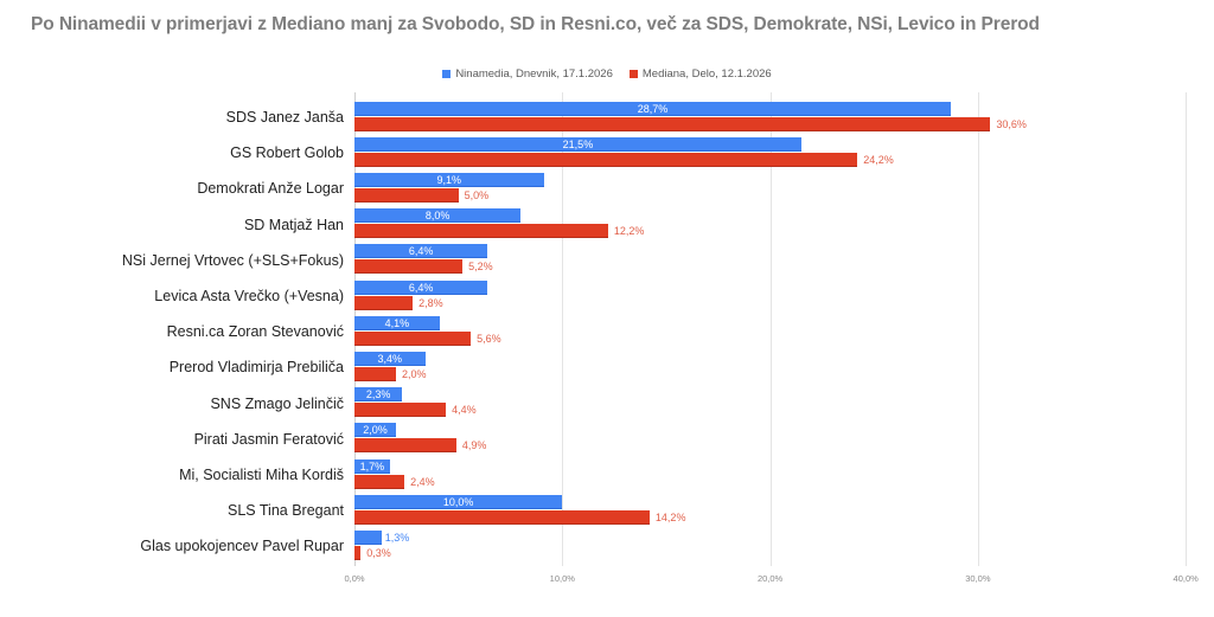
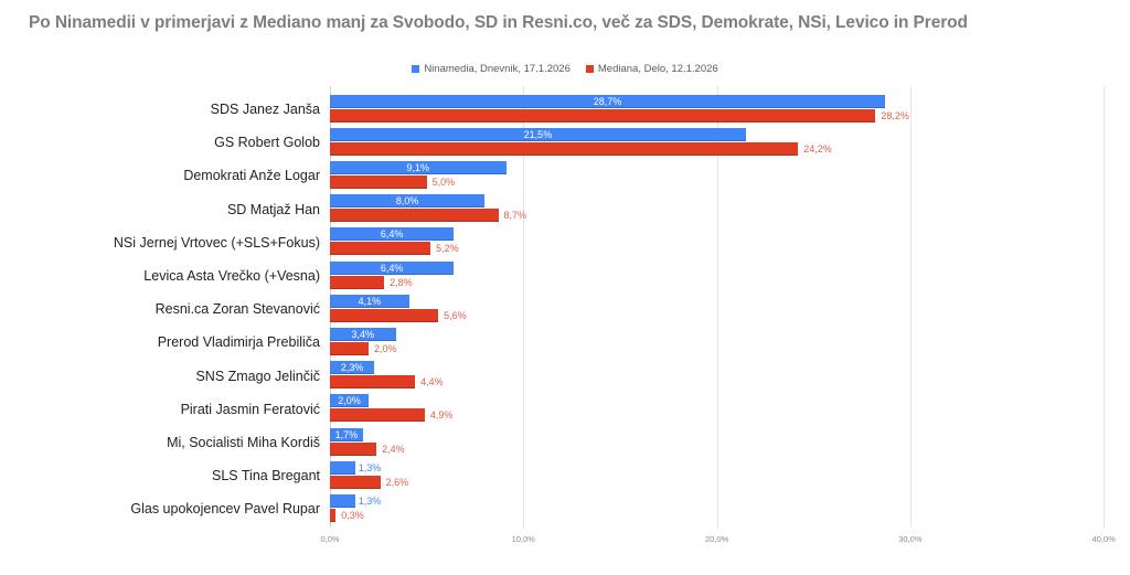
Mediana, Delo, 12.1.2026/SDS Janez Janša: 30,6% -> 28,2%
Mediana, Delo, 12.1.2026/SD Matjaž Han: 12,2% -> 8,7%
Ninamedia, Dnevnik, 17.1.2026/SLS Tina Bregant: 10,0% -> 1,3%
Mediana, Delo, 12.1.2026/SLS Tina Bregant: 14,2% -> 2,6%
